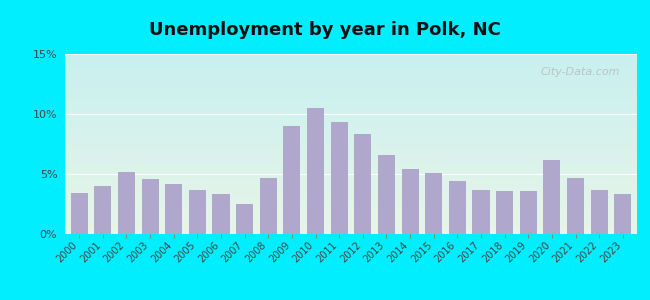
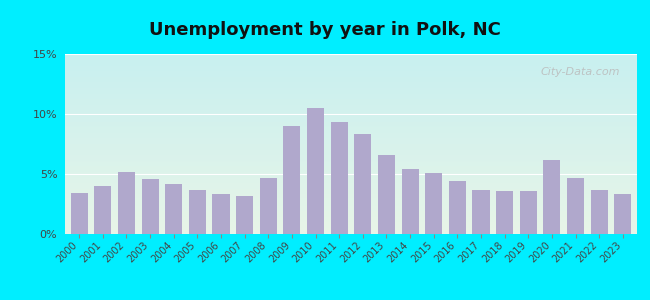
2007: 2.5% -> 3.2%
